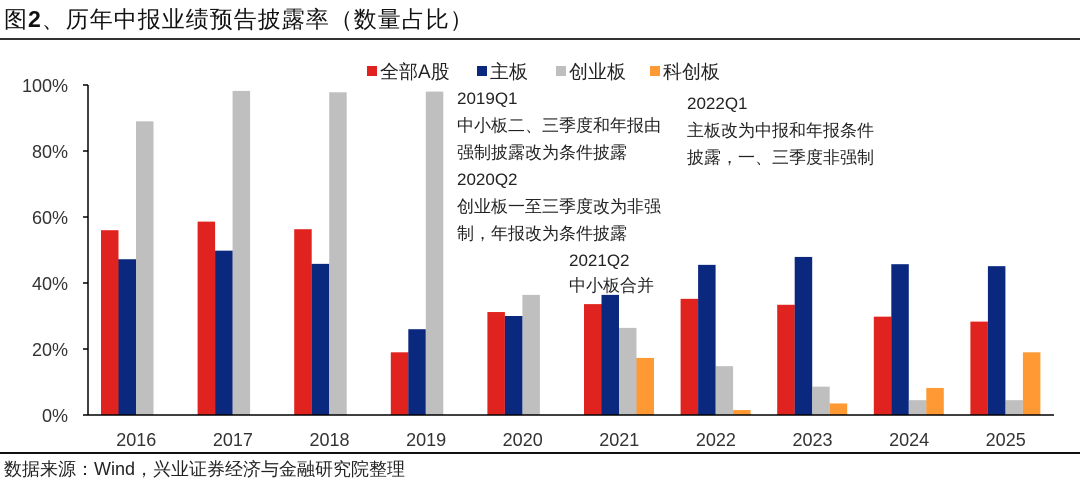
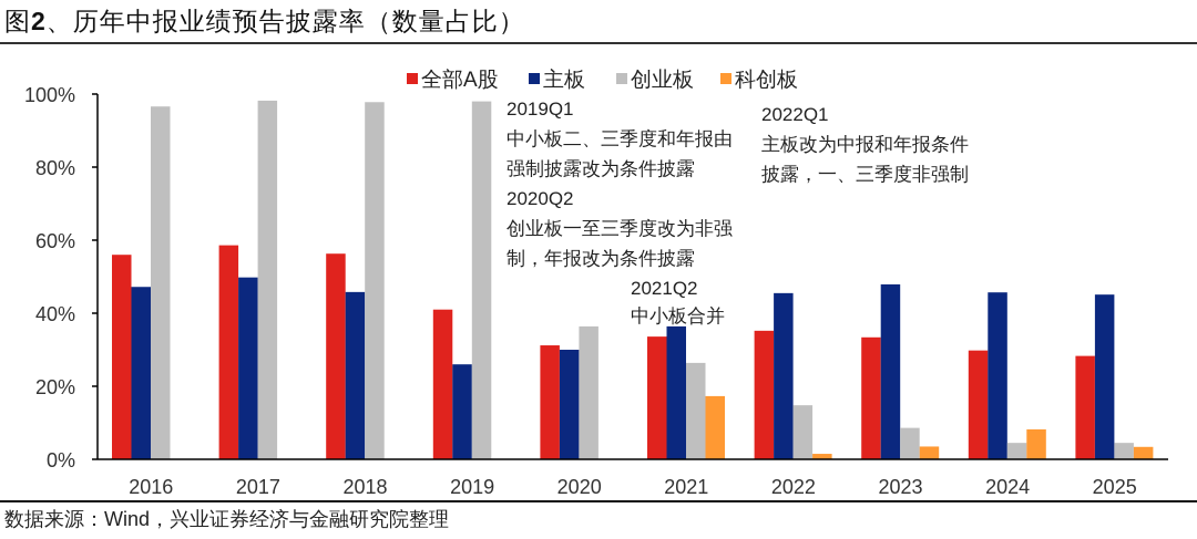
创业板/2016: 89% -> 97%
全部A股/2019: 19% -> 41%
科创板/2025: 19% -> 3%
